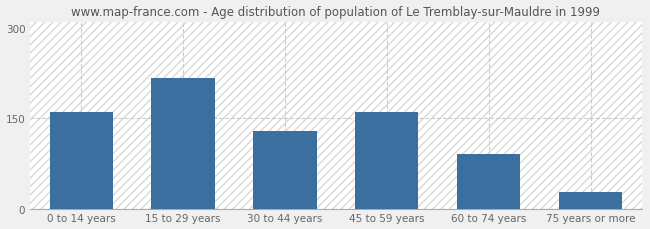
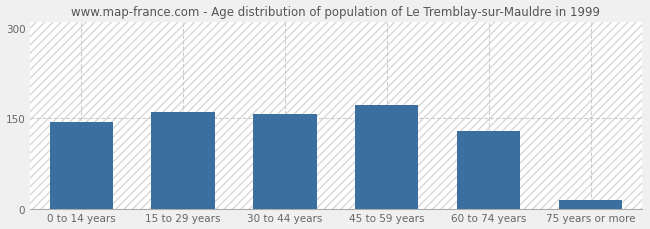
0 to 14 years: 160 -> 144
15 to 29 years: 216 -> 160
30 to 44 years: 128 -> 156
45 to 59 years: 160 -> 172
60 to 74 years: 90 -> 128
75 years or more: 28 -> 14
